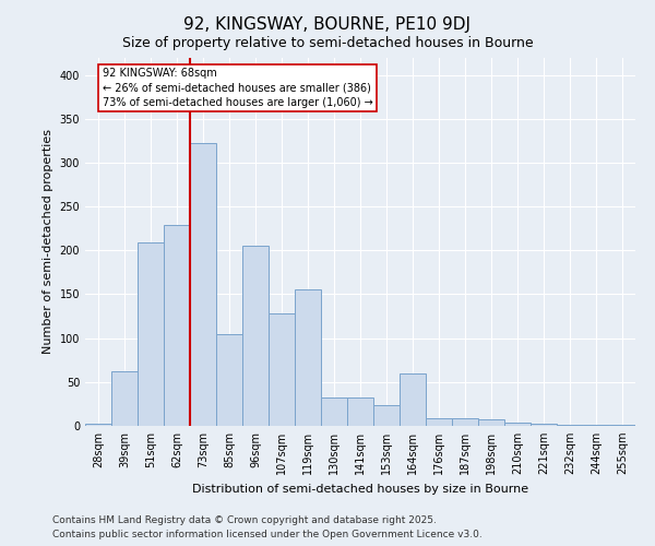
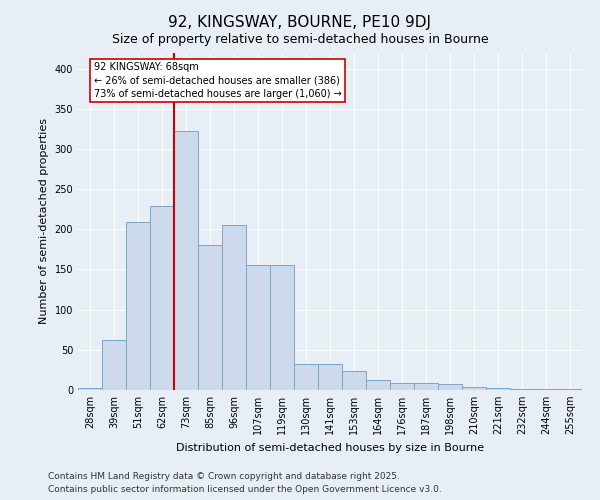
85sqm: 104 -> 180
107sqm: 128 -> 156
164sqm: 60 -> 12
